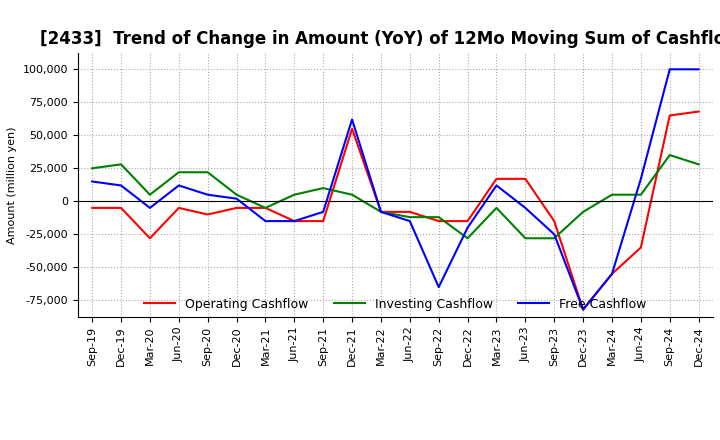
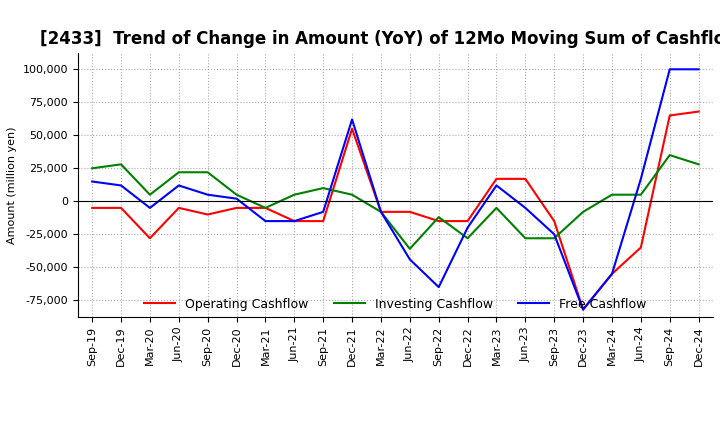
Investing Cashflow/Jun-22: -12,000 -> -36,000
Free Cashflow/Jun-22: -15,000 -> -44,000
